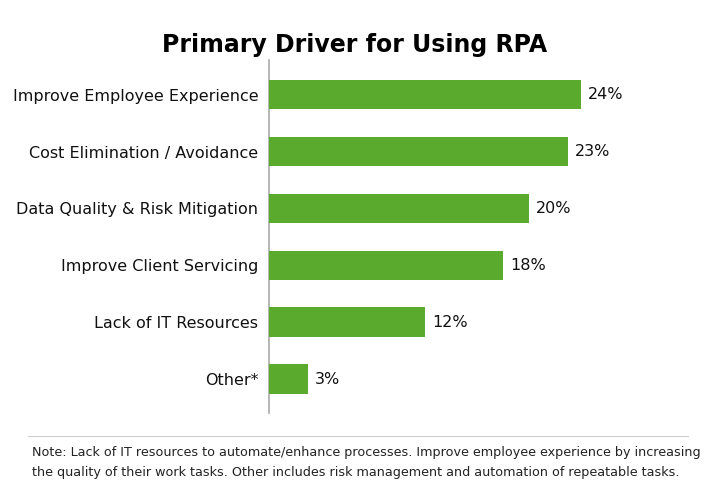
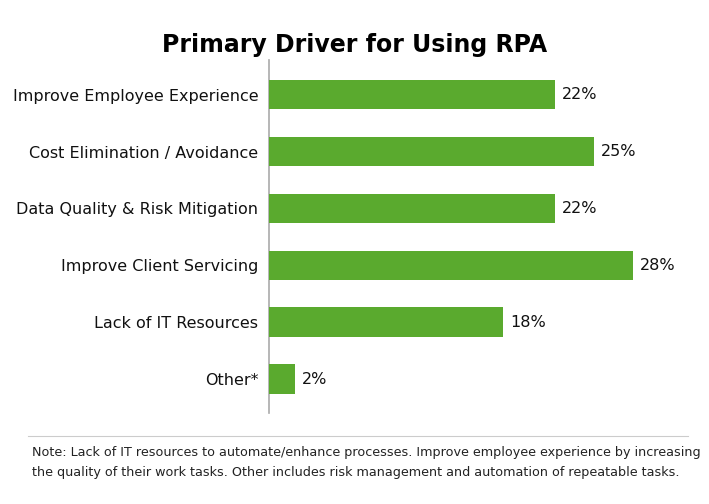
Improve Employee Experience: 24% -> 22%
Cost Elimination / Avoidance: 23% -> 25%
Data Quality & Risk Mitigation: 20% -> 22%
Improve Client Servicing: 18% -> 28%
Lack of IT Resources: 12% -> 18%
Other*: 3% -> 2%
